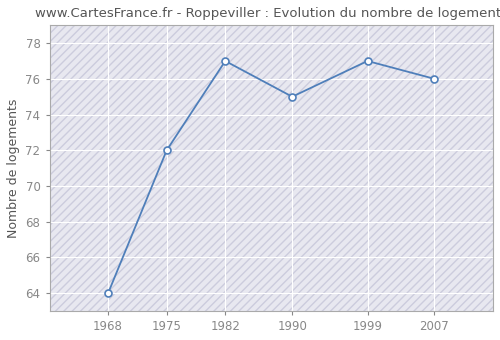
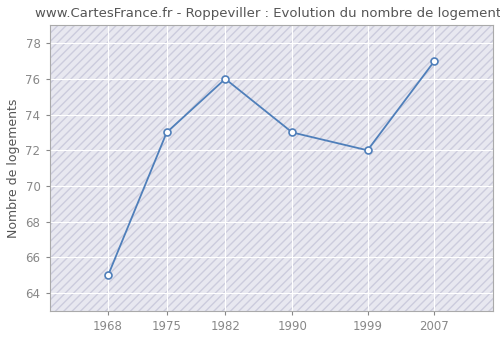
1968: 64 -> 65
1975: 72 -> 73
1982: 77 -> 76
1990: 75 -> 73
1999: 77 -> 72
2007: 76 -> 77
